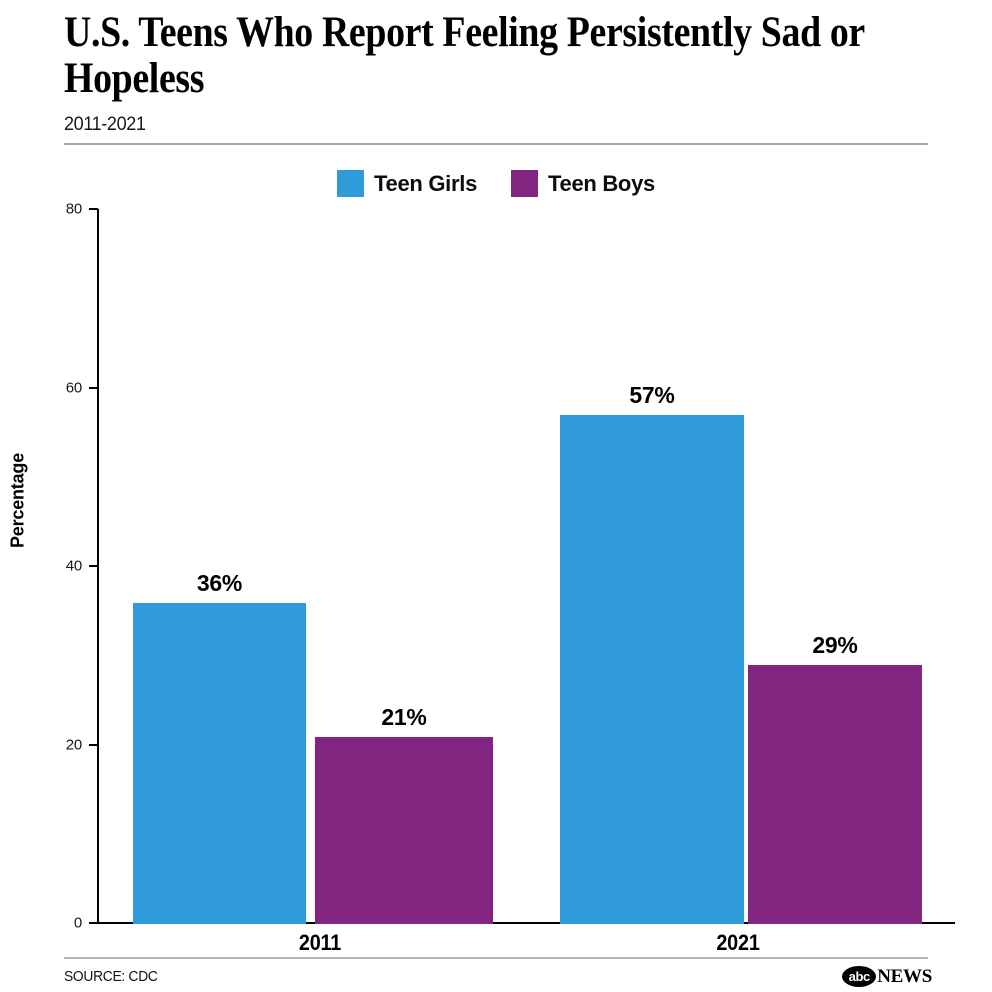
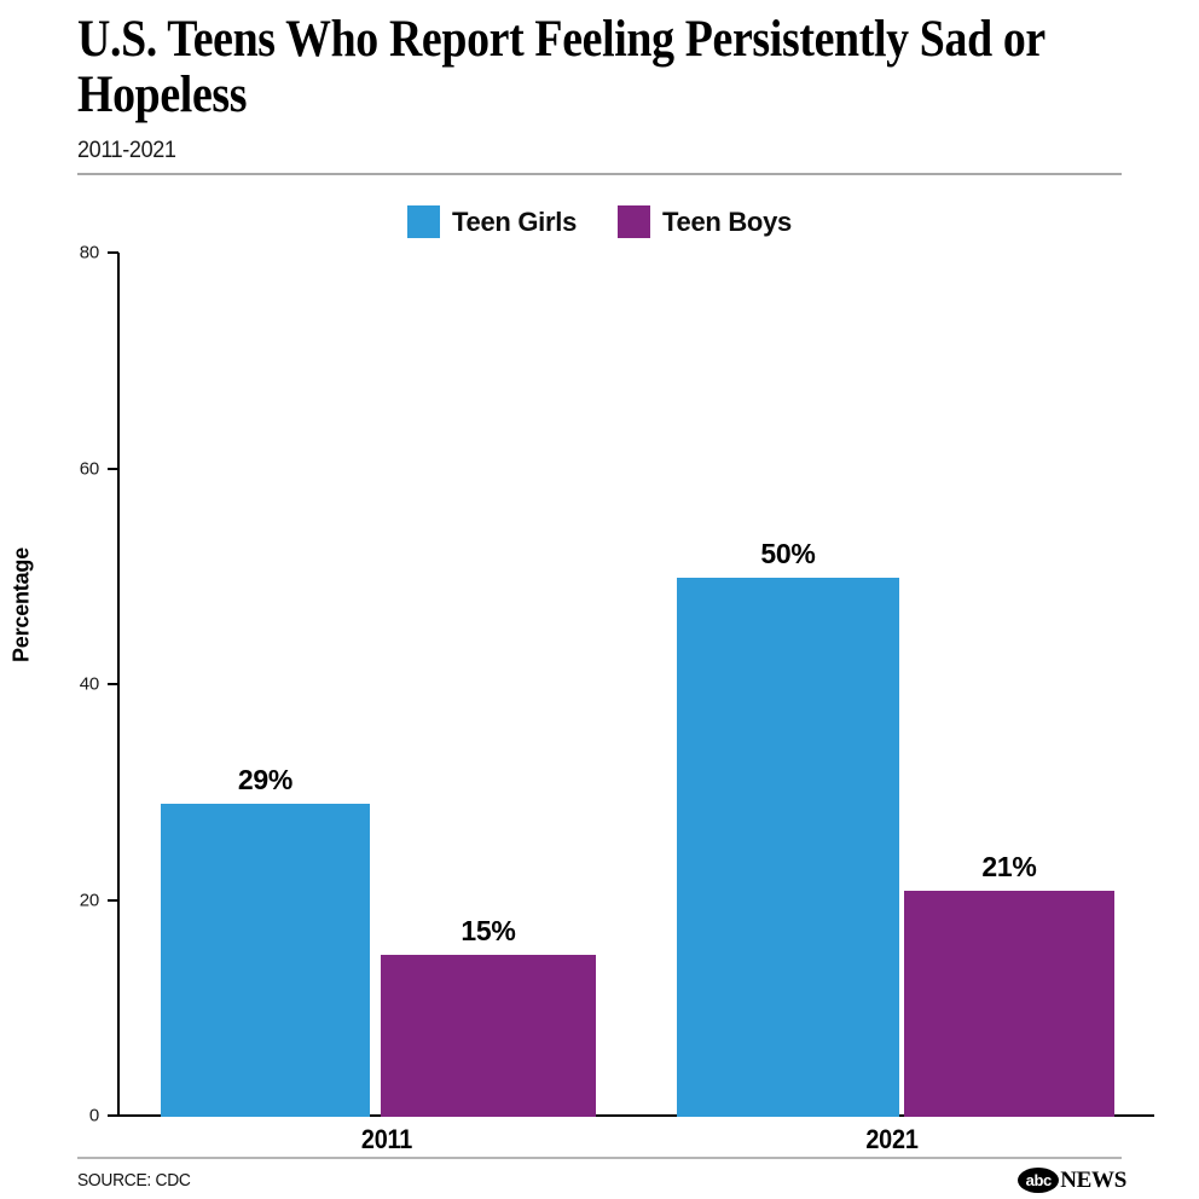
Teen Girls/2011: 36% -> 29%
Teen Boys/2011: 21% -> 15%
Teen Girls/2021: 57% -> 50%
Teen Boys/2021: 29% -> 21%
